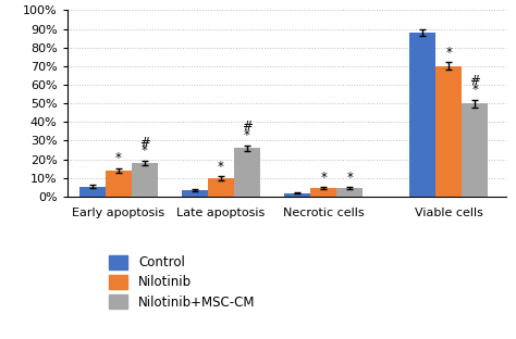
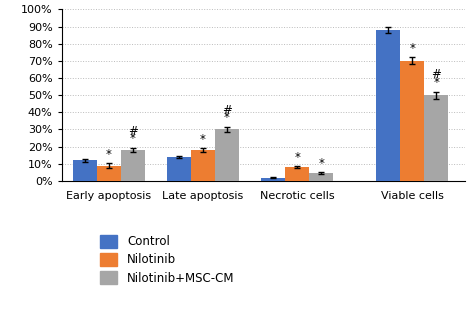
Control/Early apoptosis: 6% -> 12%
Nilotinib/Early apoptosis: 14% -> 9%
Control/Late apoptosis: 4% -> 14%
Nilotinib/Late apoptosis: 10% -> 18%
Nilotinib+MSC-CM/Late apoptosis: 26% -> 30%
Nilotinib/Necrotic cells: 4% -> 8%
